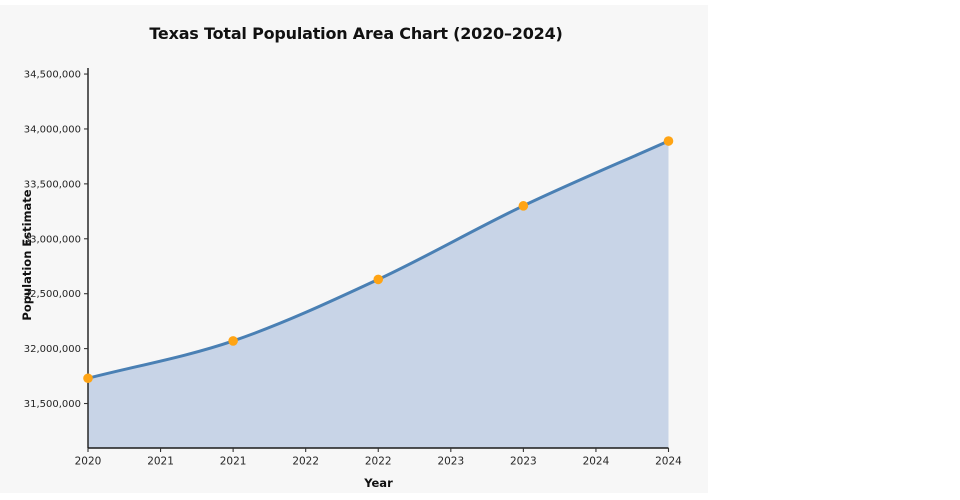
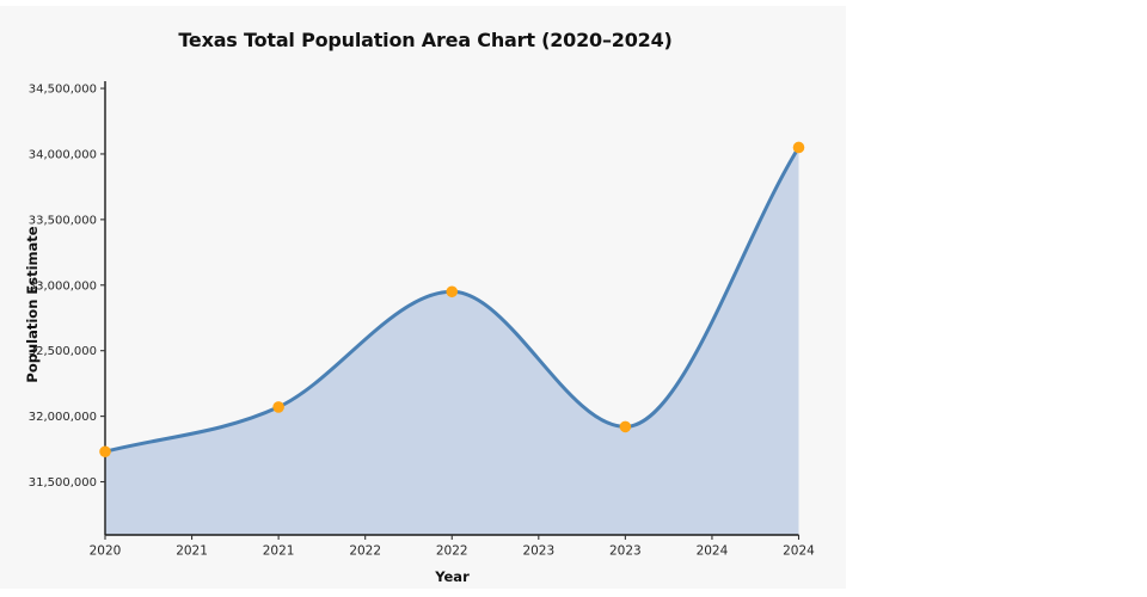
2022: 32630000 -> 32950000
2023: 33300000 -> 31920000
2024: 33890000 -> 34050000
